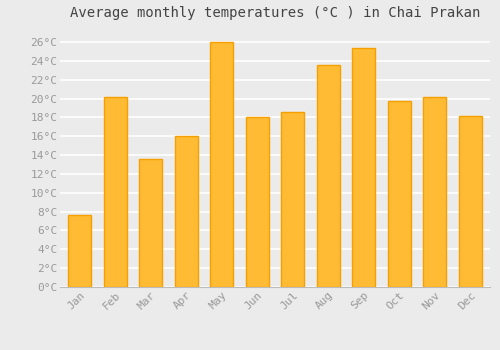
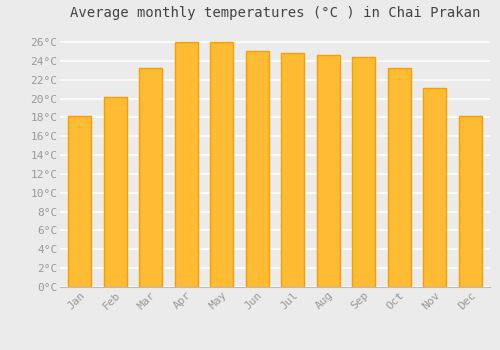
Jan: 7.6°C -> 18.2°C
Mar: 13.6°C -> 23.2°C
Apr: 16.0°C -> 26.0°C
Jun: 18.0°C -> 25.1°C
Jul: 18.6°C -> 24.8°C
Aug: 23.6°C -> 24.6°C
Sep: 25.4°C -> 24.4°C
Oct: 19.8°C -> 23.3°C
Nov: 20.2°C -> 21.1°C
